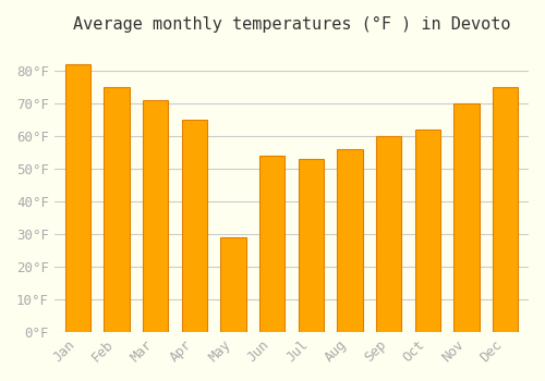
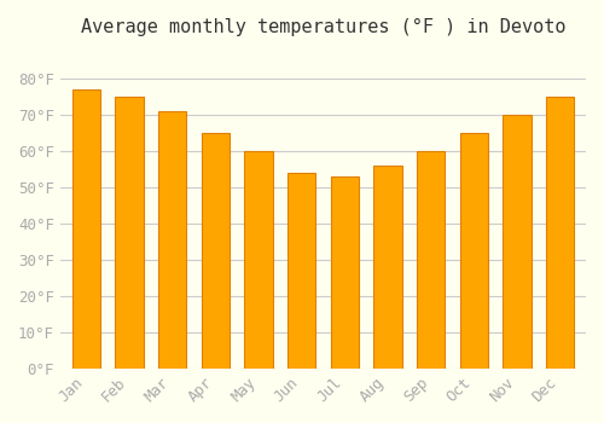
Jan: 82°F -> 77°F
May: 29°F -> 60°F
Oct: 62°F -> 65°F
